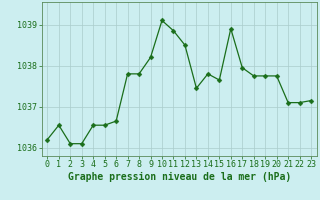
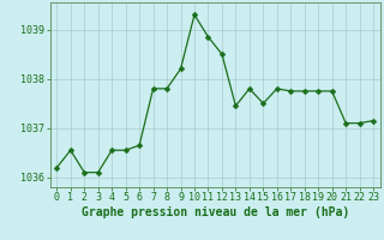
10: 1039.10 -> 1039.30
15: 1037.65 -> 1037.50
16: 1038.90 -> 1037.80
17: 1037.95 -> 1037.75
